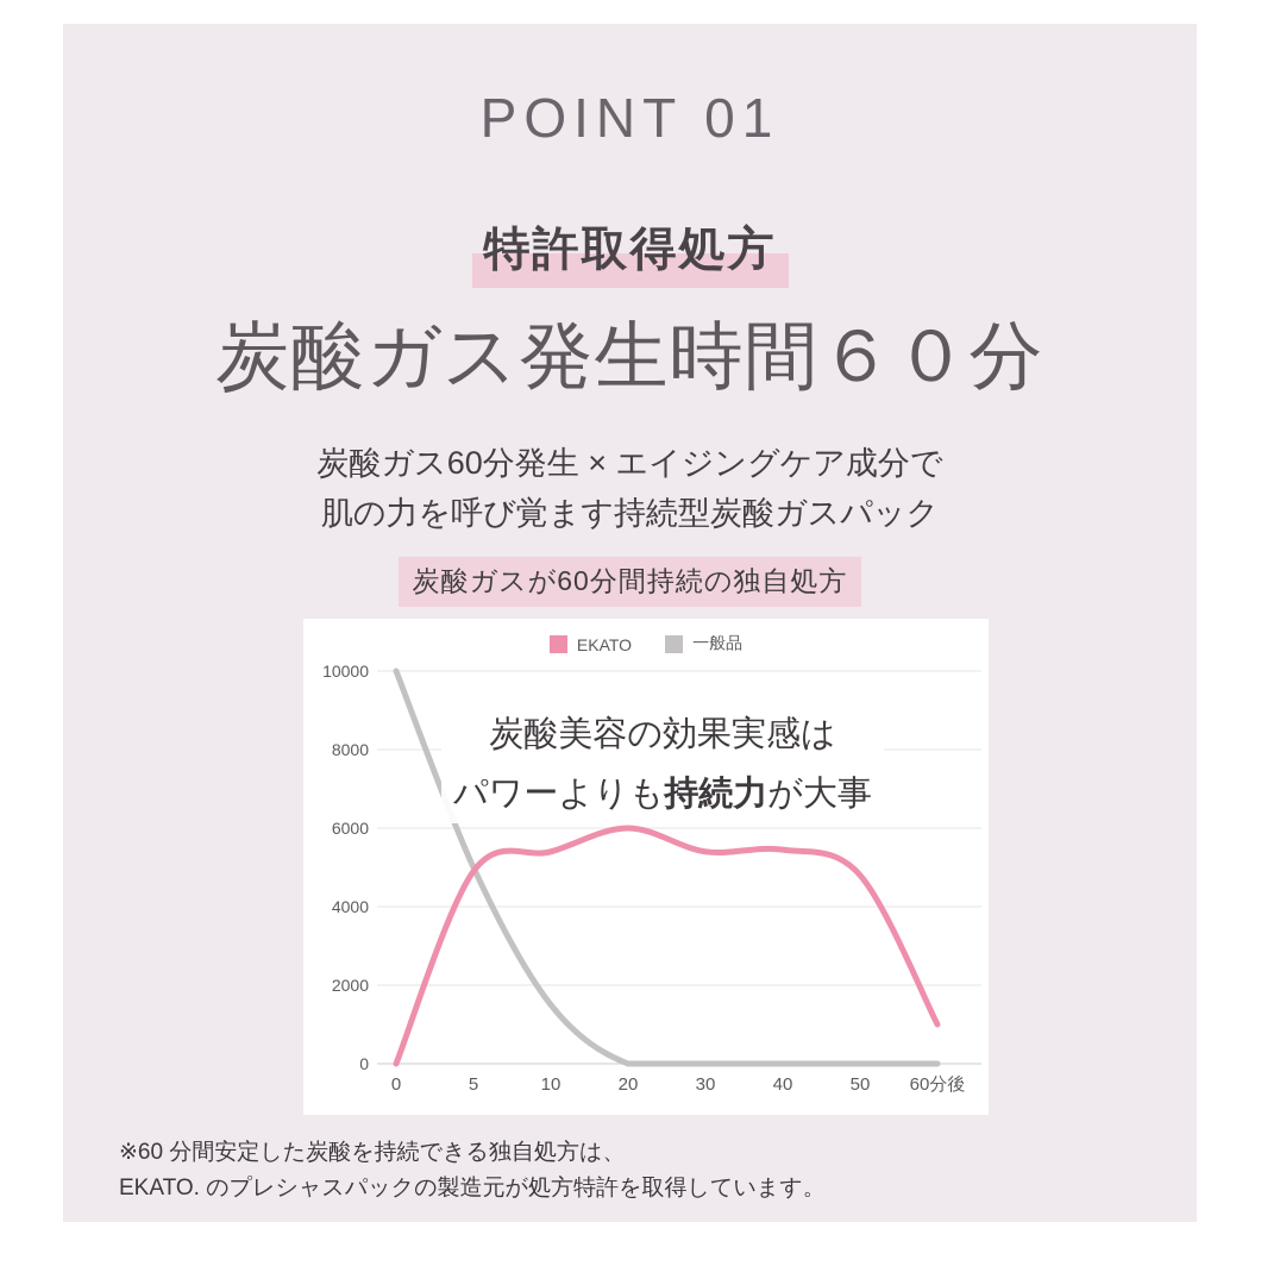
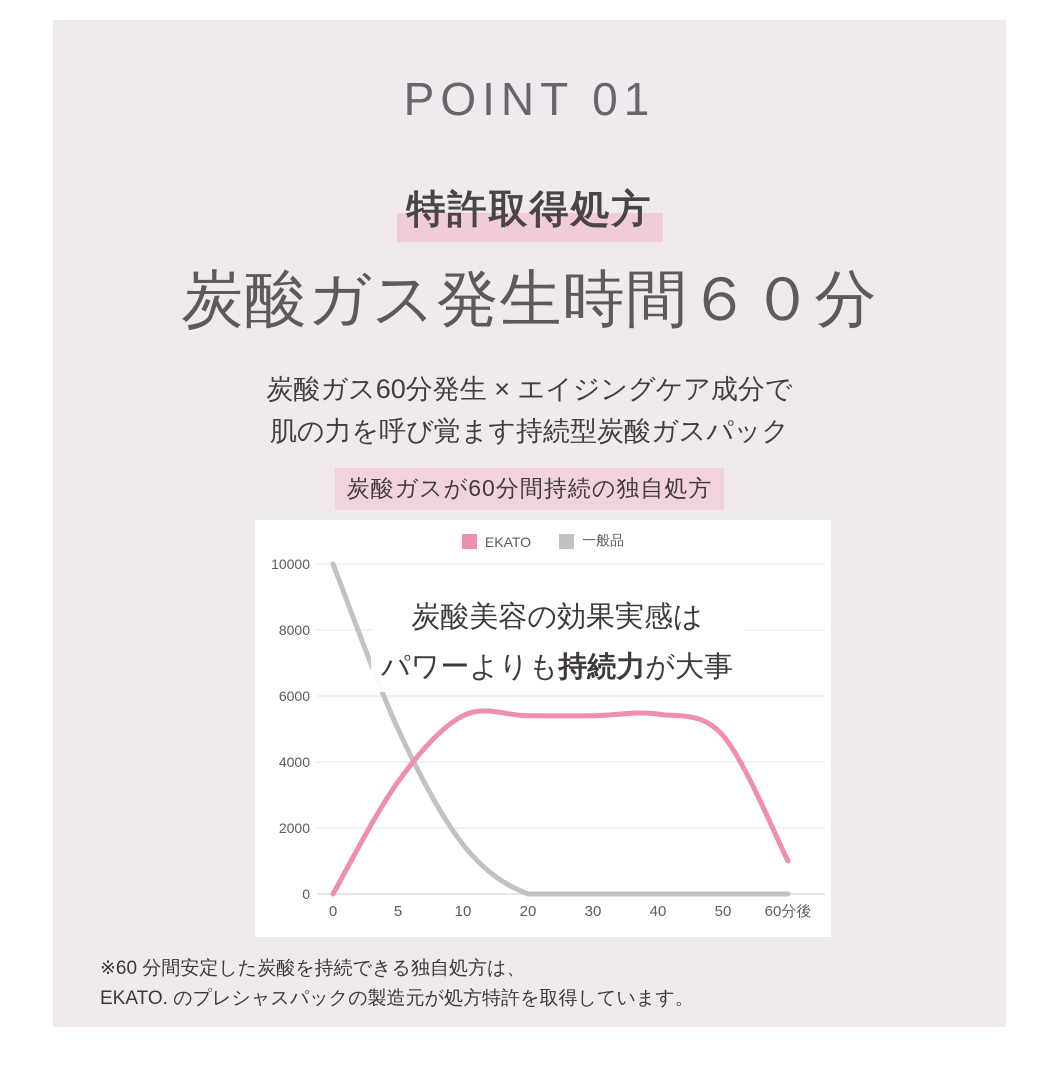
EKATO/5: 4900 -> 3400
EKATO/20: 6000 -> 5400
